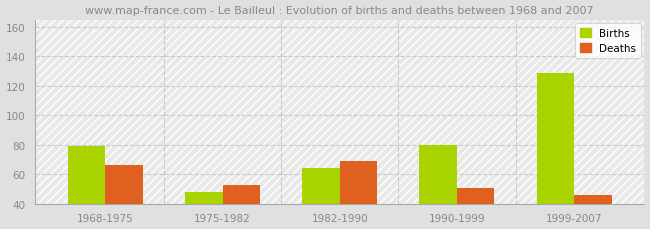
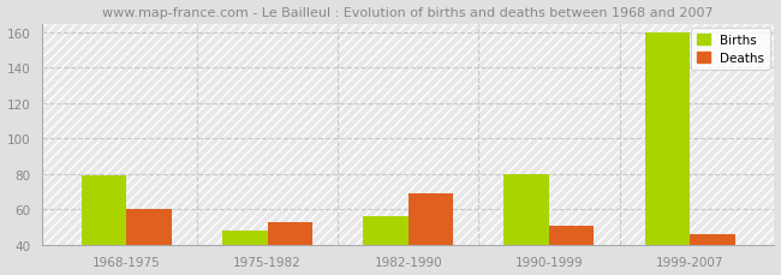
Deaths/1968-1975: 66 -> 60
Births/1982-1990: 64 -> 56
Births/1999-2007: 129 -> 160
